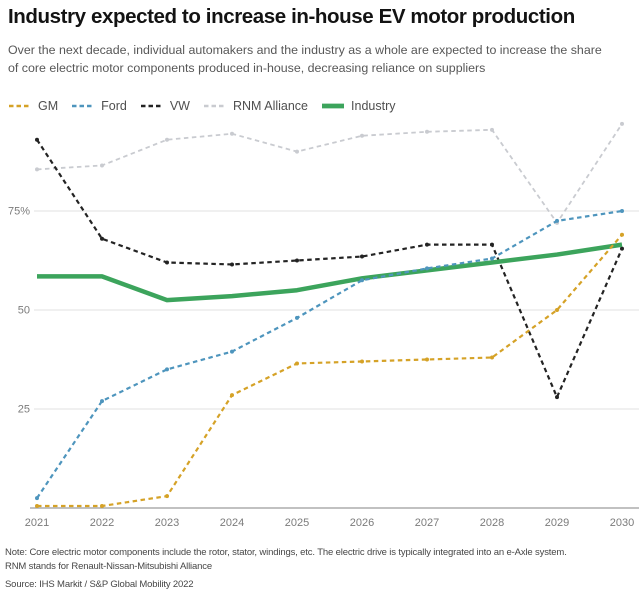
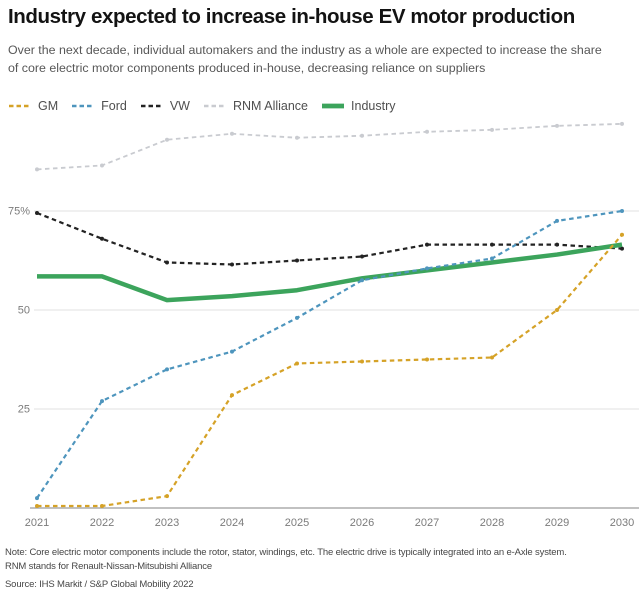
VW/2021: 93% -> 74%
RNM Alliance/2025: 90% -> 94%
VW/2029: 28% -> 66%
RNM Alliance/2029: 72% -> 96%
